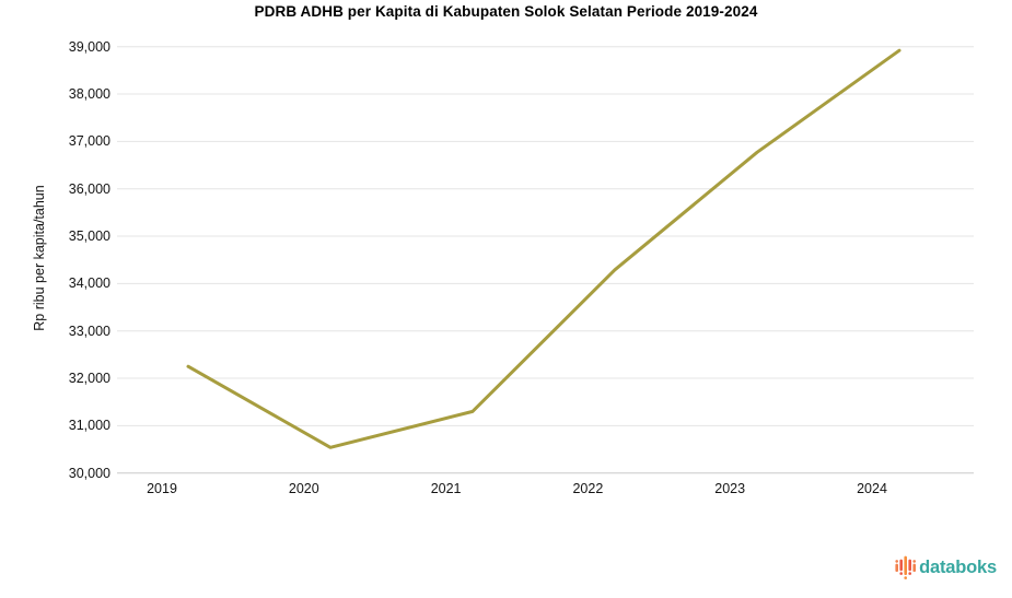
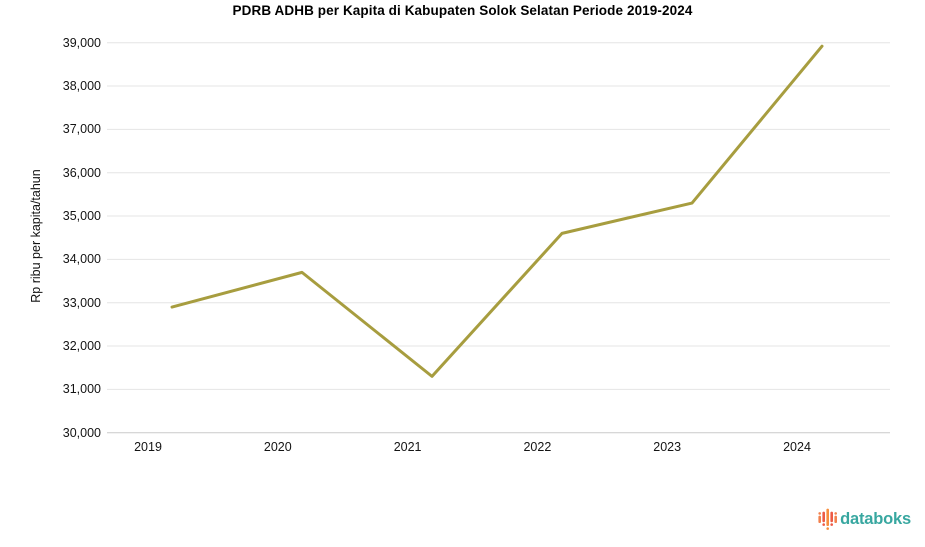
2019: 32200 -> 32900
2020: 30500 -> 33700
2022: 34300 -> 34600
2023: 36800 -> 35300
